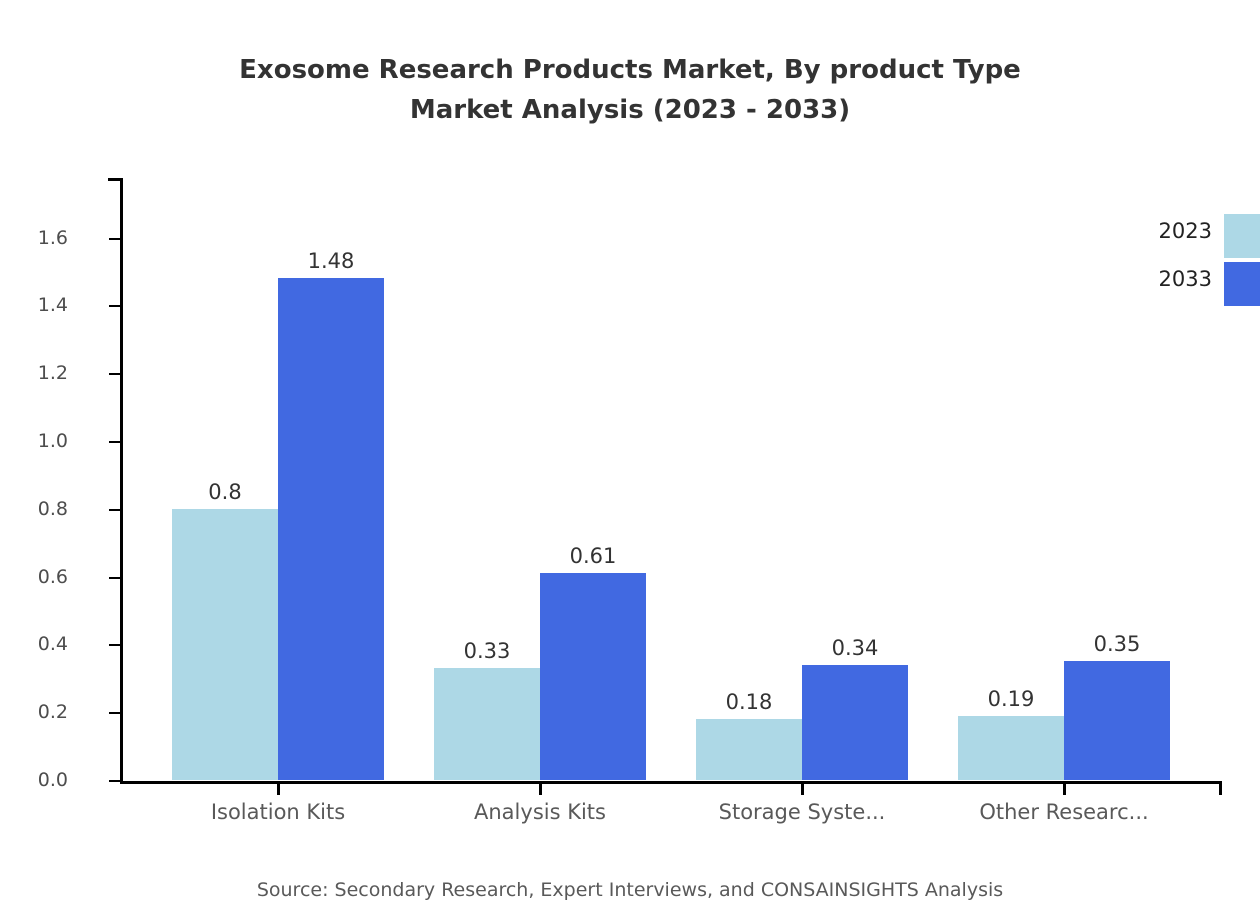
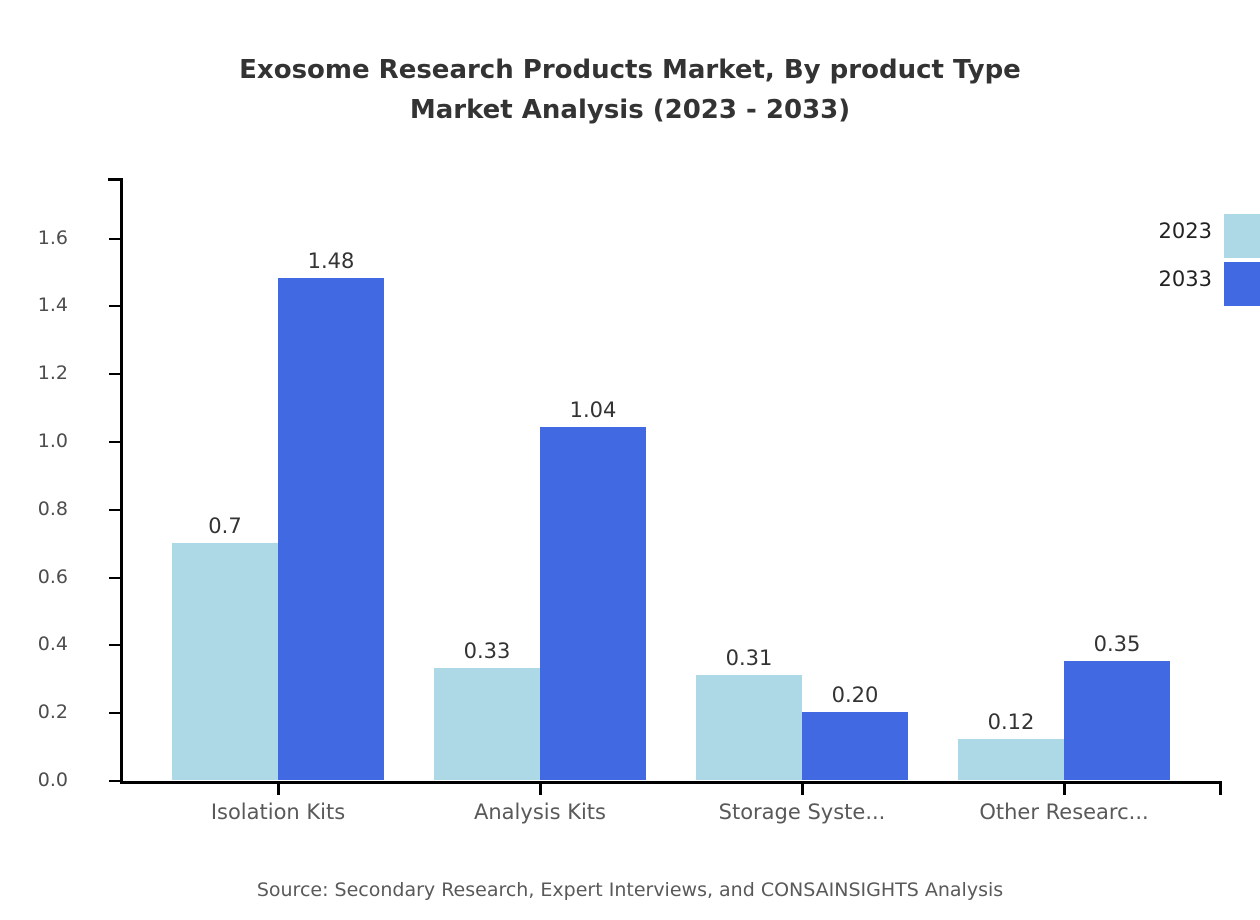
2023/Isolation Kits: 0.8 -> 0.7
2033/Analysis Kits: 0.61 -> 1.04
2023/Storage Syste...: 0.18 -> 0.31
2033/Storage Syste...: 0.34 -> 0.20
2023/Other Researc...: 0.19 -> 0.12
